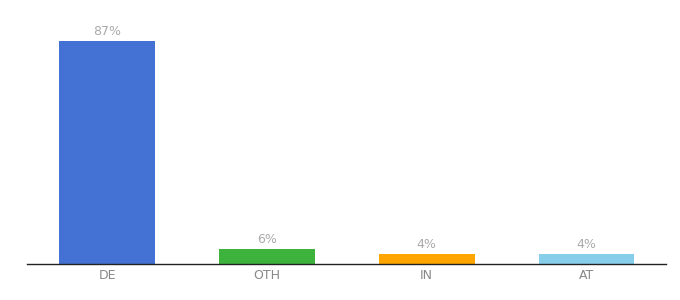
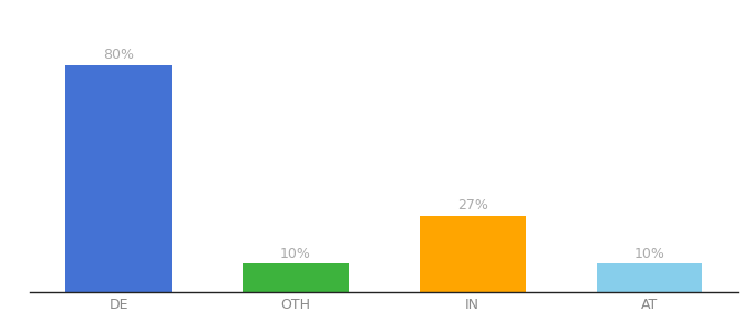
DE: 87% -> 80%
OTH: 6% -> 10%
IN: 4% -> 27%
AT: 4% -> 10%
